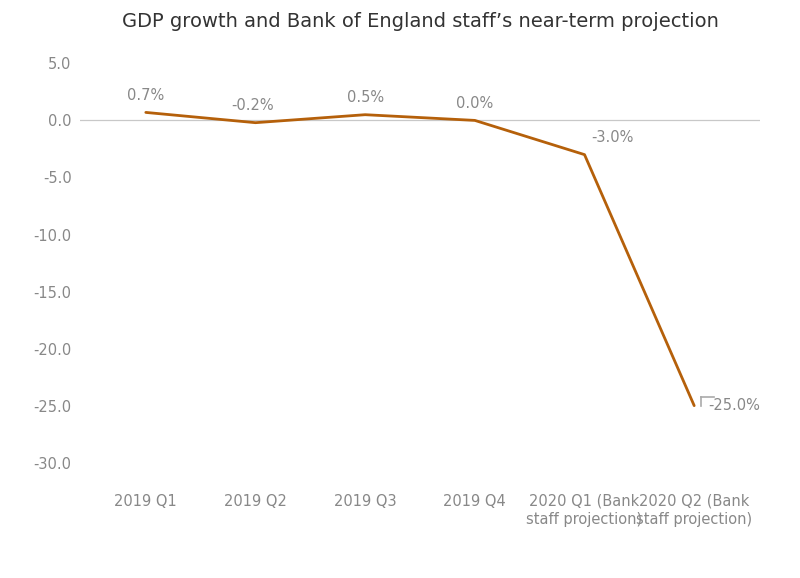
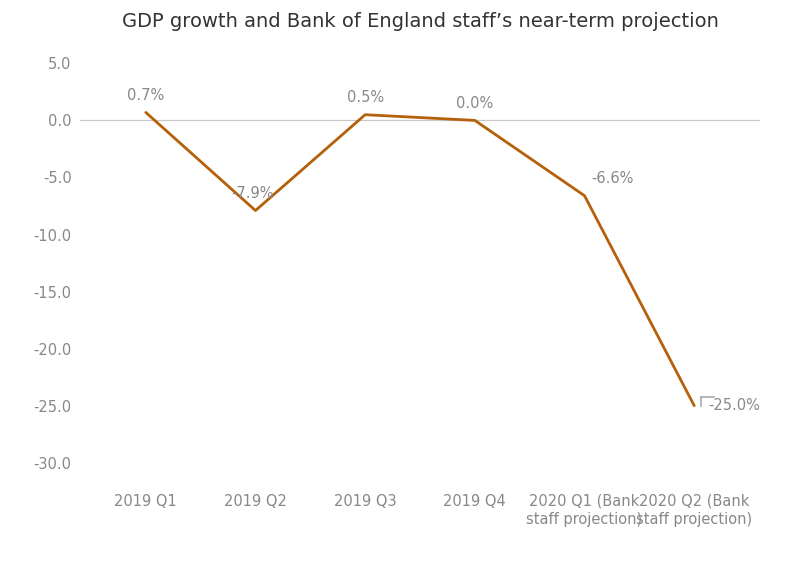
2019 Q2: -0.2% -> -7.9%
2020 Q1 (Bank staff projection): -3.0% -> -6.6%
